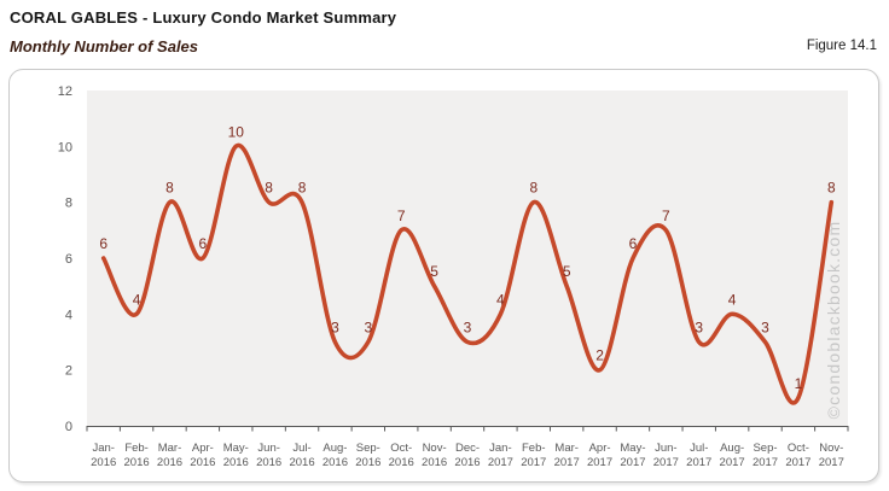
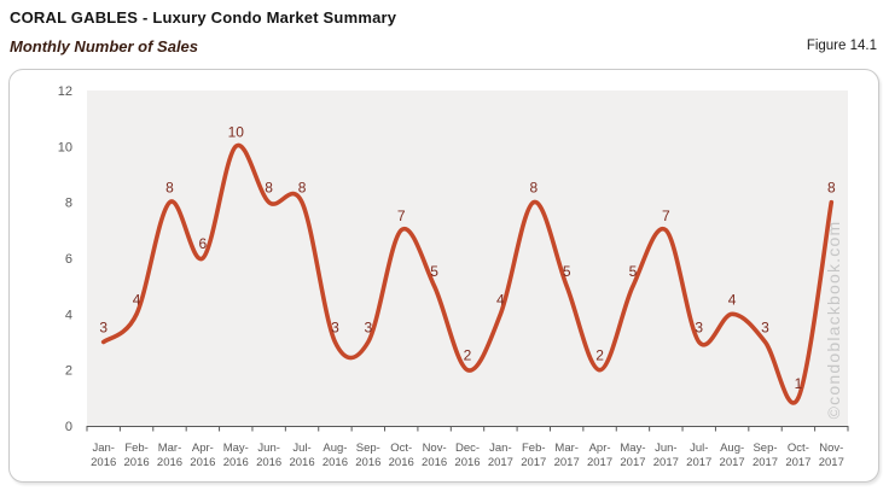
Jan-2016: 6 -> 3
Dec-2016: 3 -> 2
May-2017: 6 -> 5
